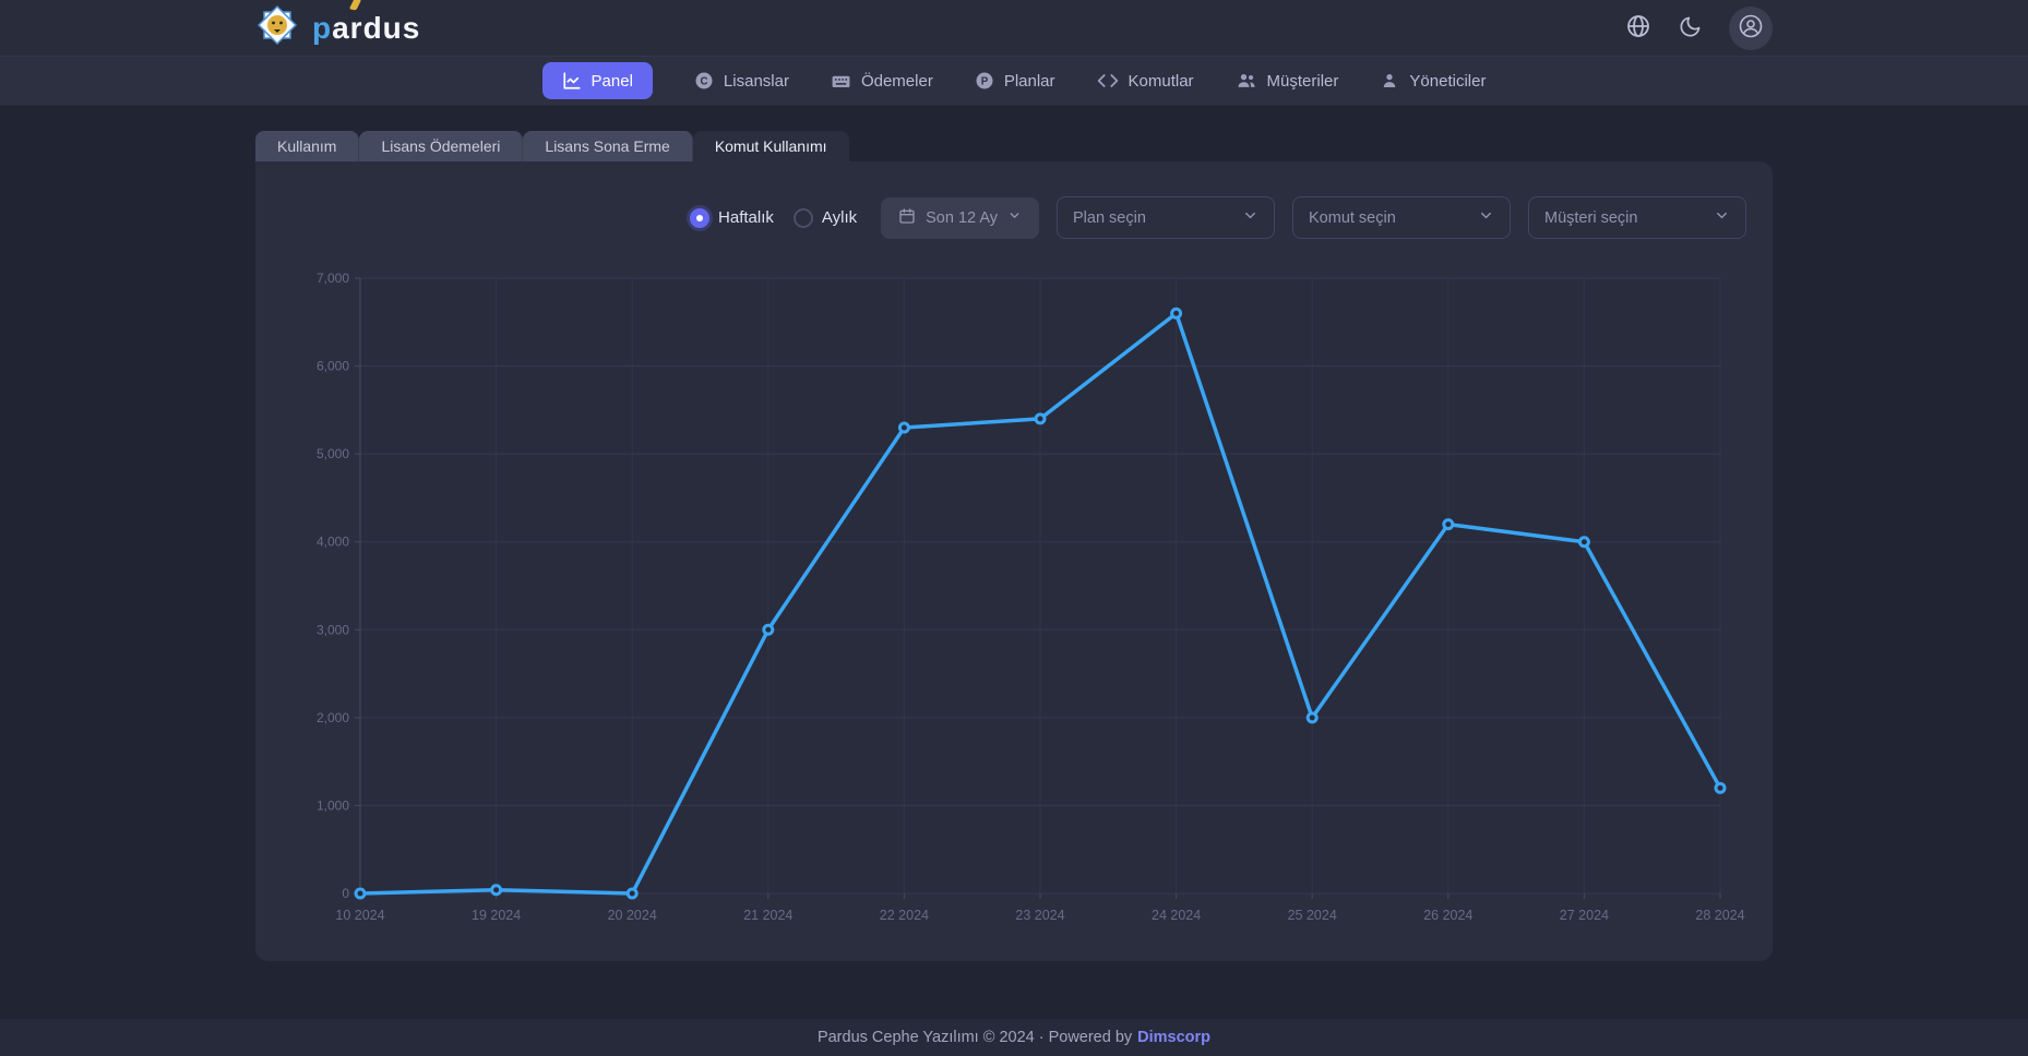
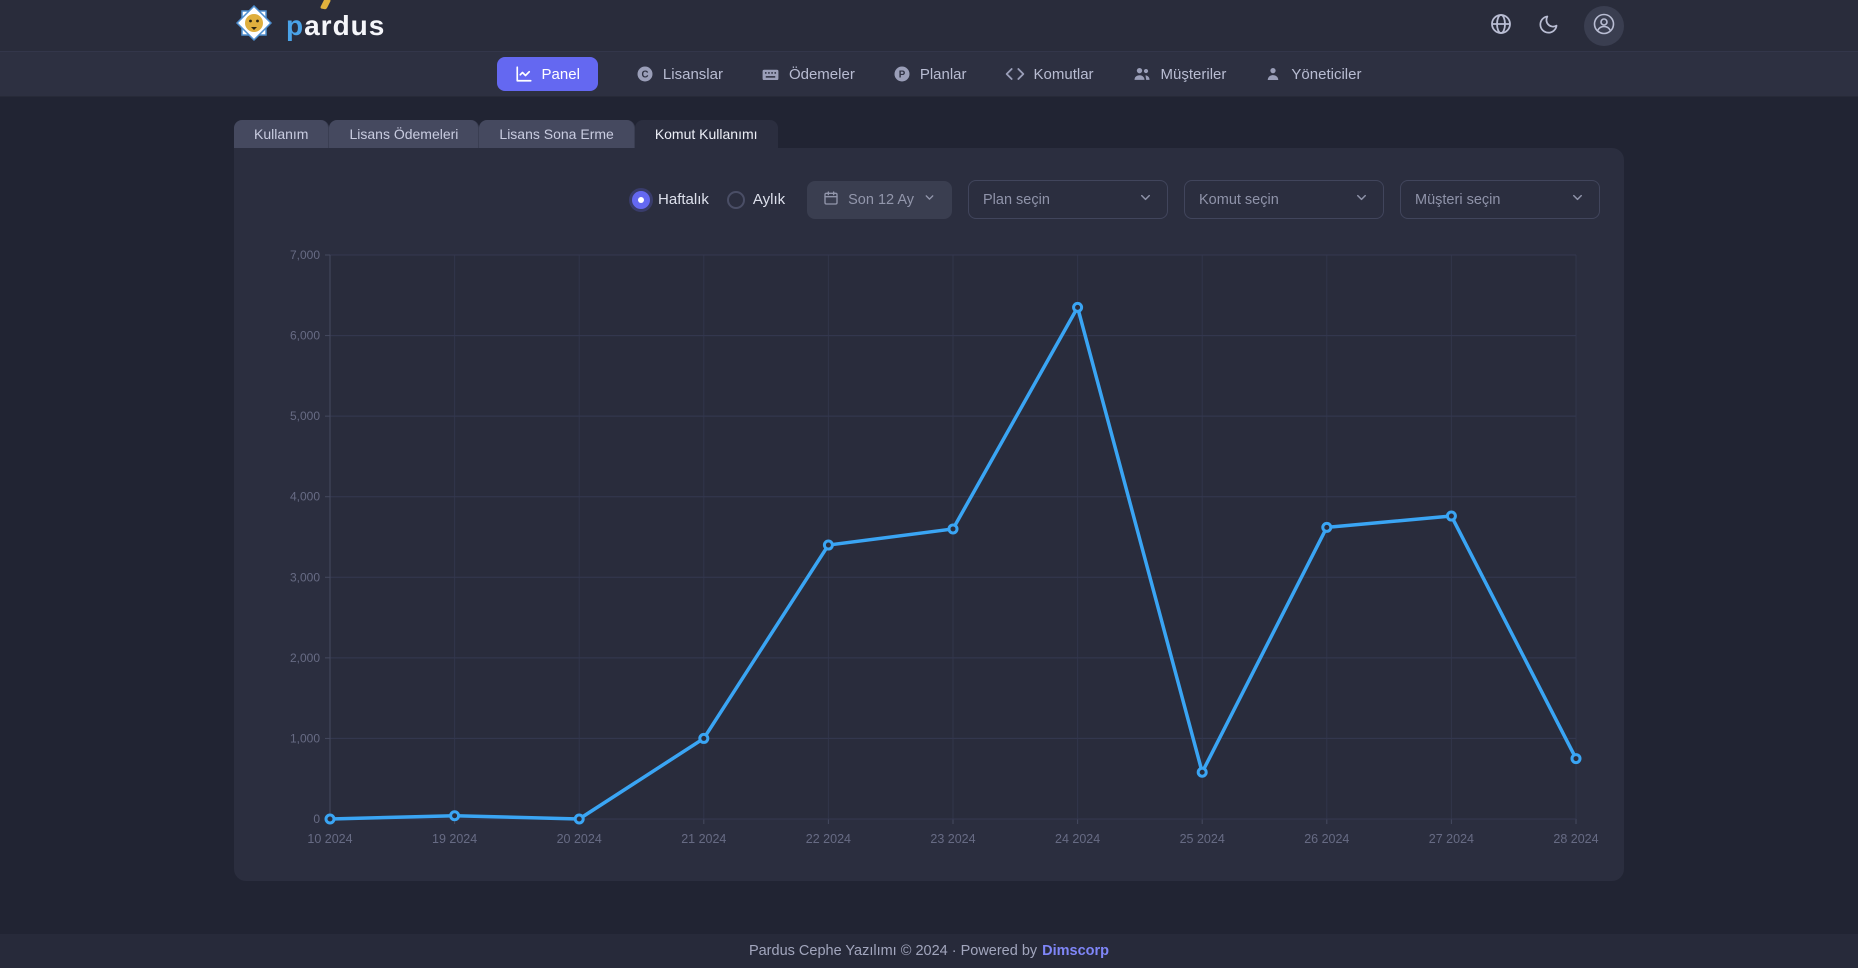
21 2024: 3000 -> 1000
22 2024: 5300 -> 3400
23 2024: 5400 -> 3600
24 2024: 6600 -> 6400
25 2024: 2000 -> 600
26 2024: 4200 -> 3600
27 2024: 4000 -> 3800
28 2024: 1200 -> 800
